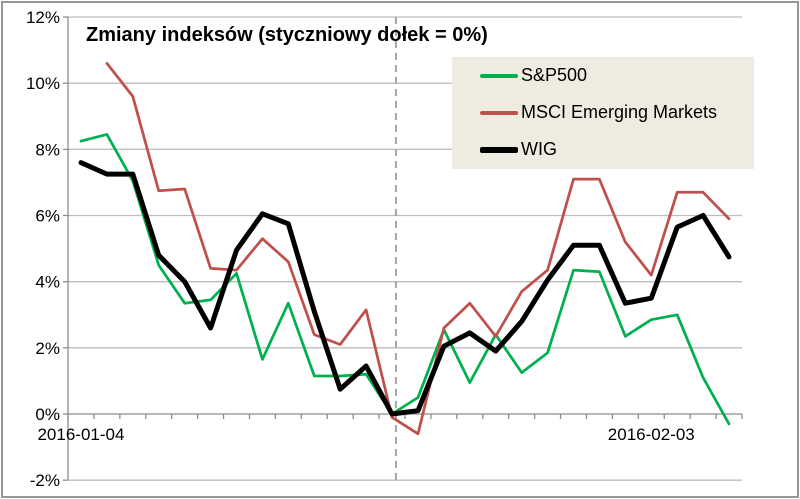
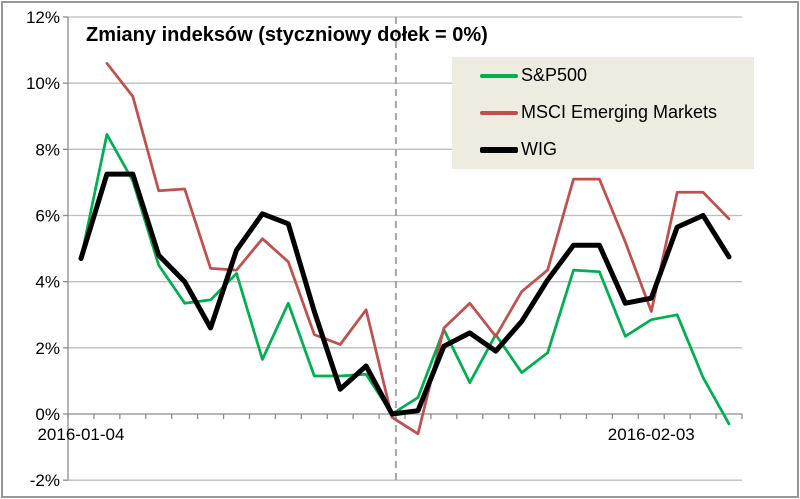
S&P500/2016-01-04: 8.2% -> 4.7%
WIG/2016-01-04: 7.6% -> 4.7%
MSCI Emerging Markets/2016-02-03: 4.2% -> 3.1%
